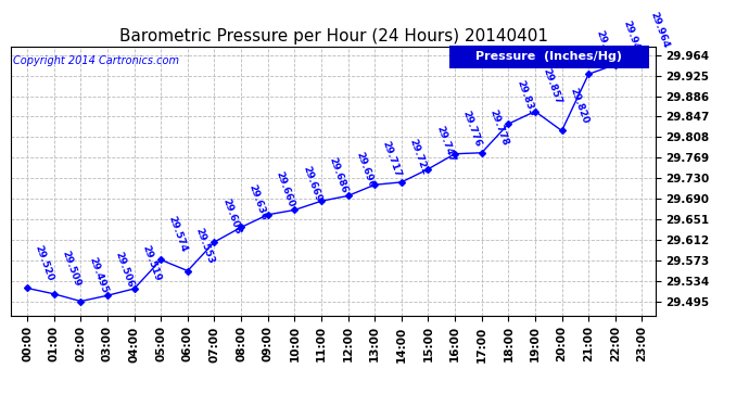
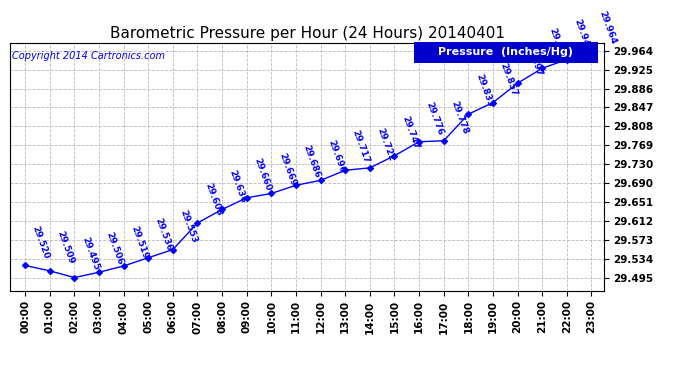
05:00: 29.574 -> 29.536
20:00: 29.820 -> 29.897
